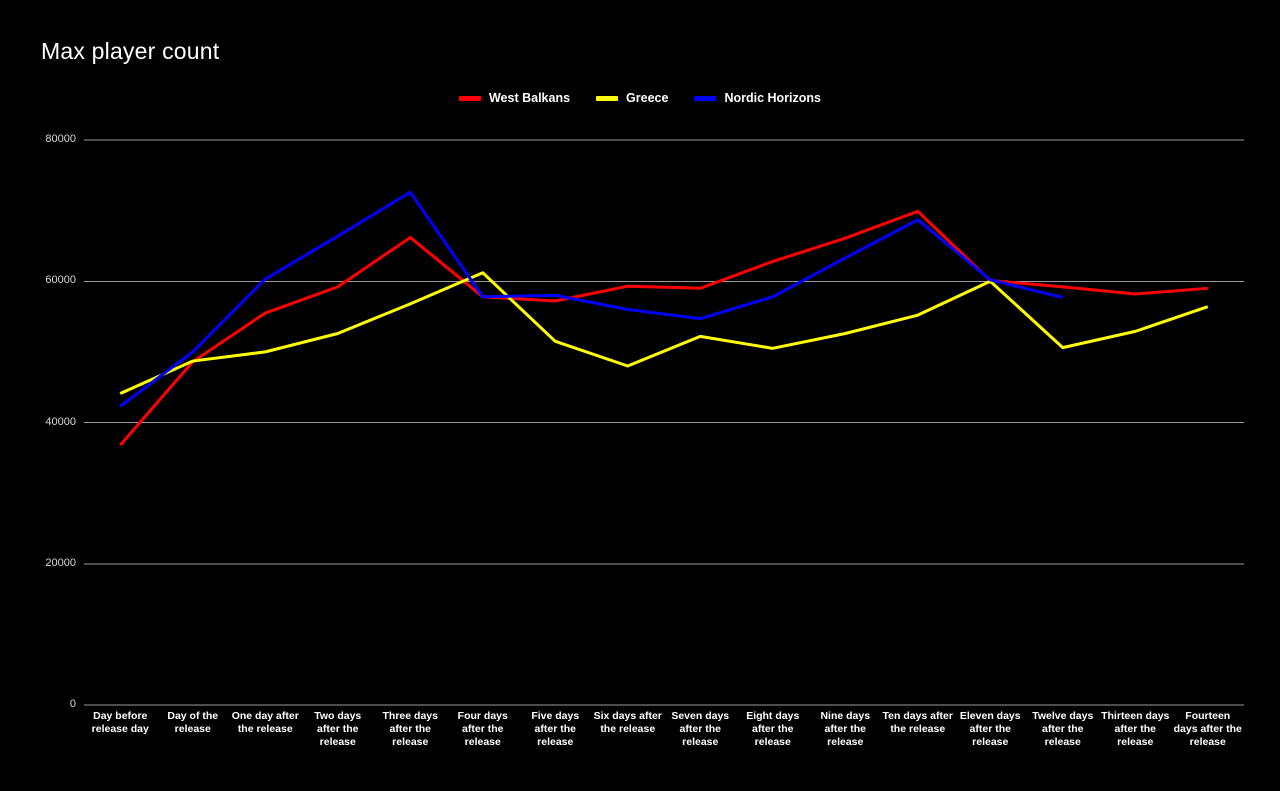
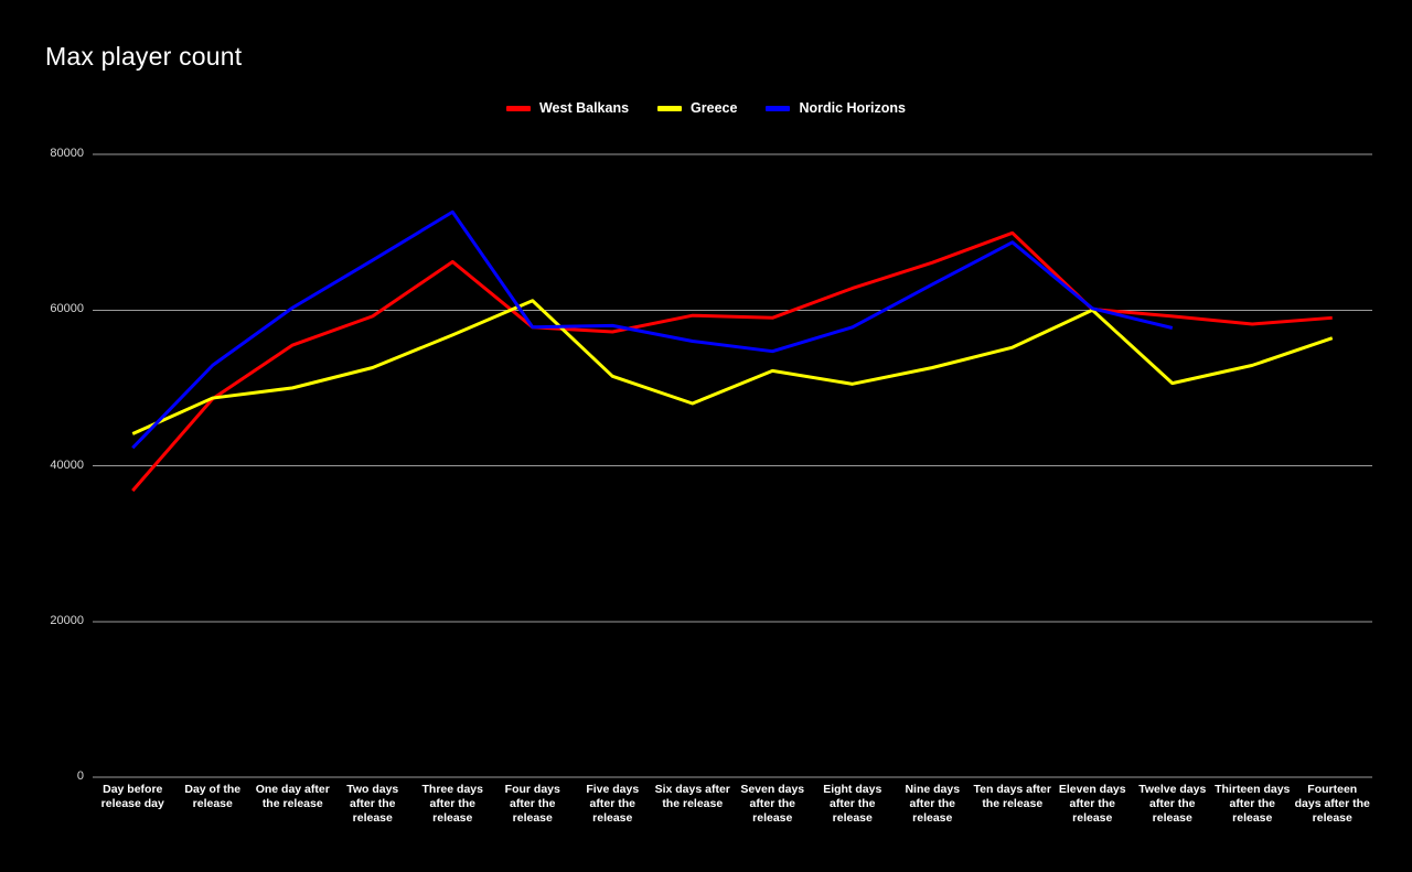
Nordic Horizons/Day of the release: 50000 -> 53000
